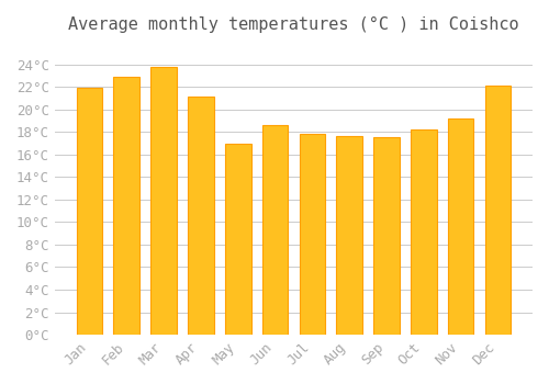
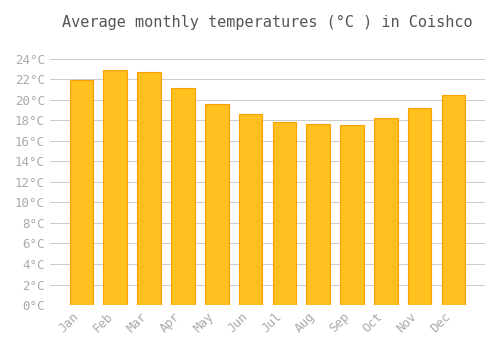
Mar: 23.8°C -> 22.7°C
May: 17.0°C -> 19.6°C
Dec: 22.1°C -> 20.5°C
